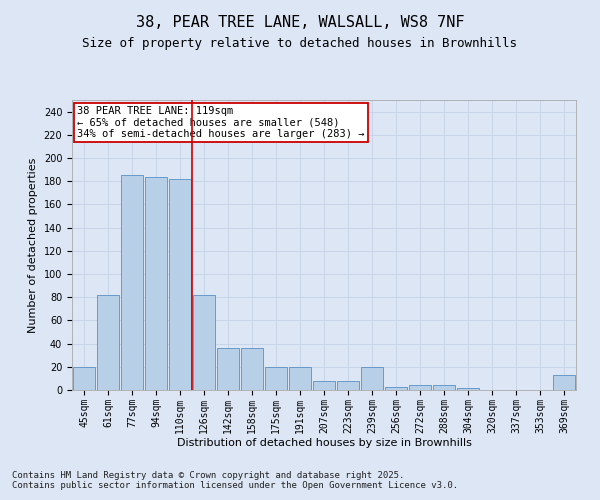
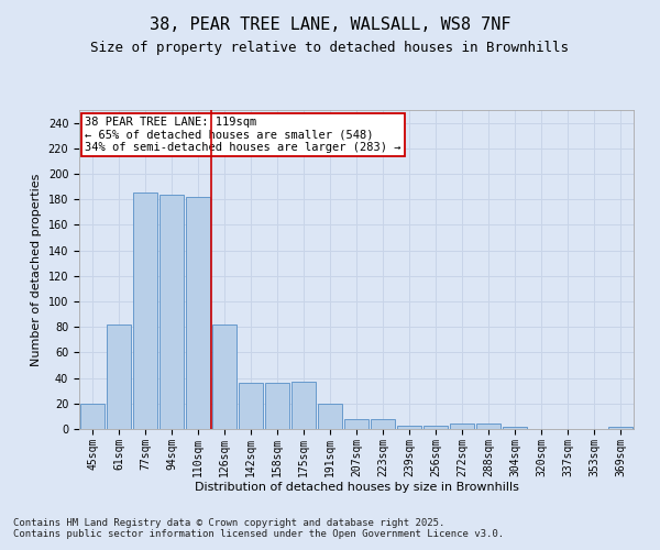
175sqm: 20 -> 37
239sqm: 20 -> 3
369sqm: 13 -> 2
